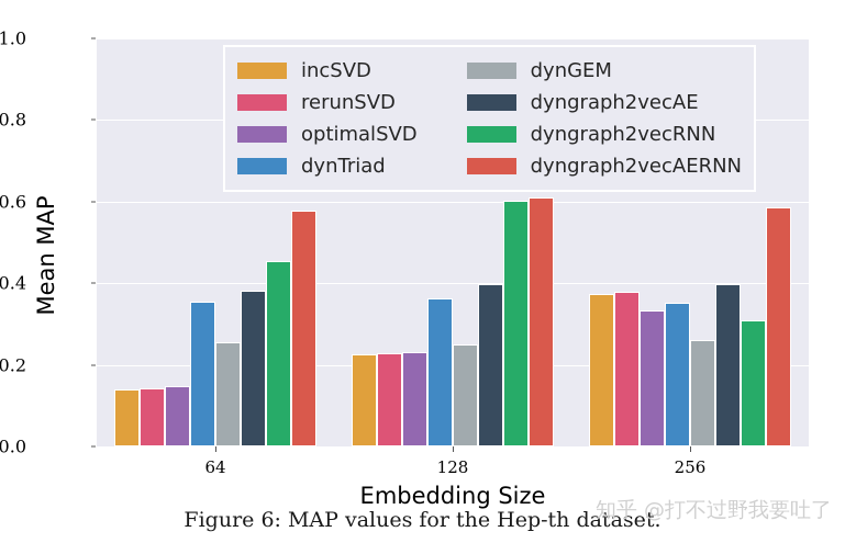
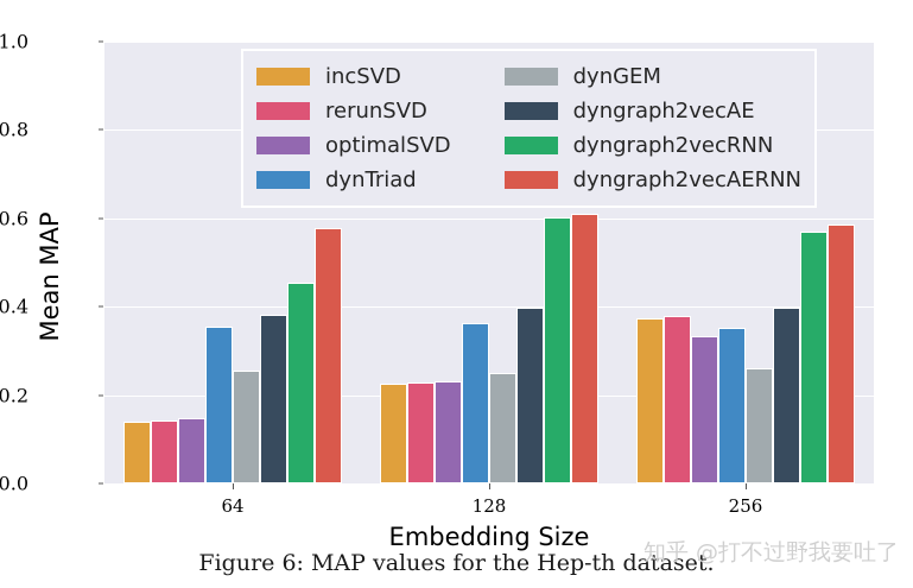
dyngraph2vecRNN/256: 0.31 -> 0.57
